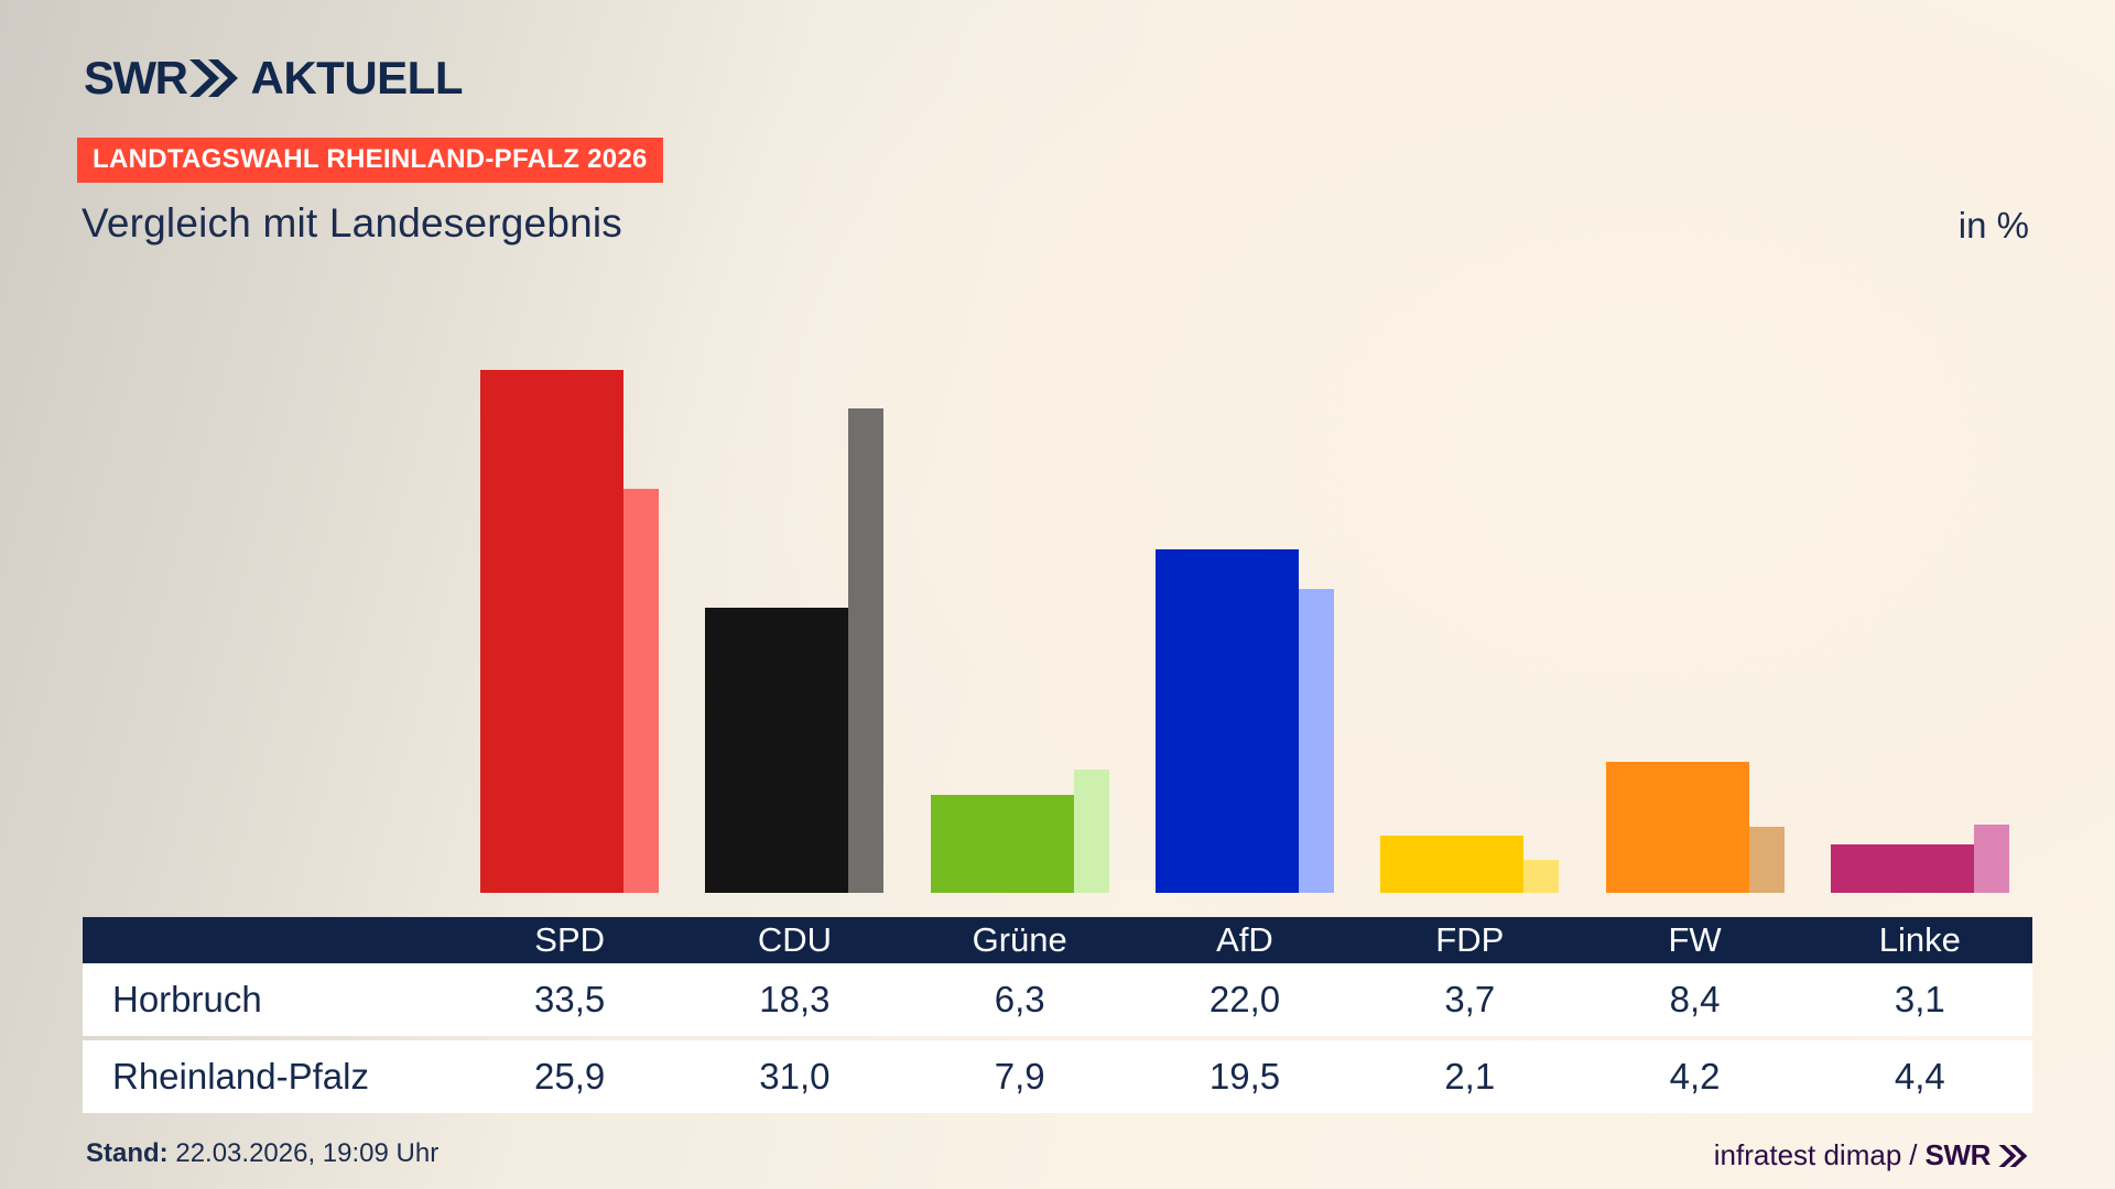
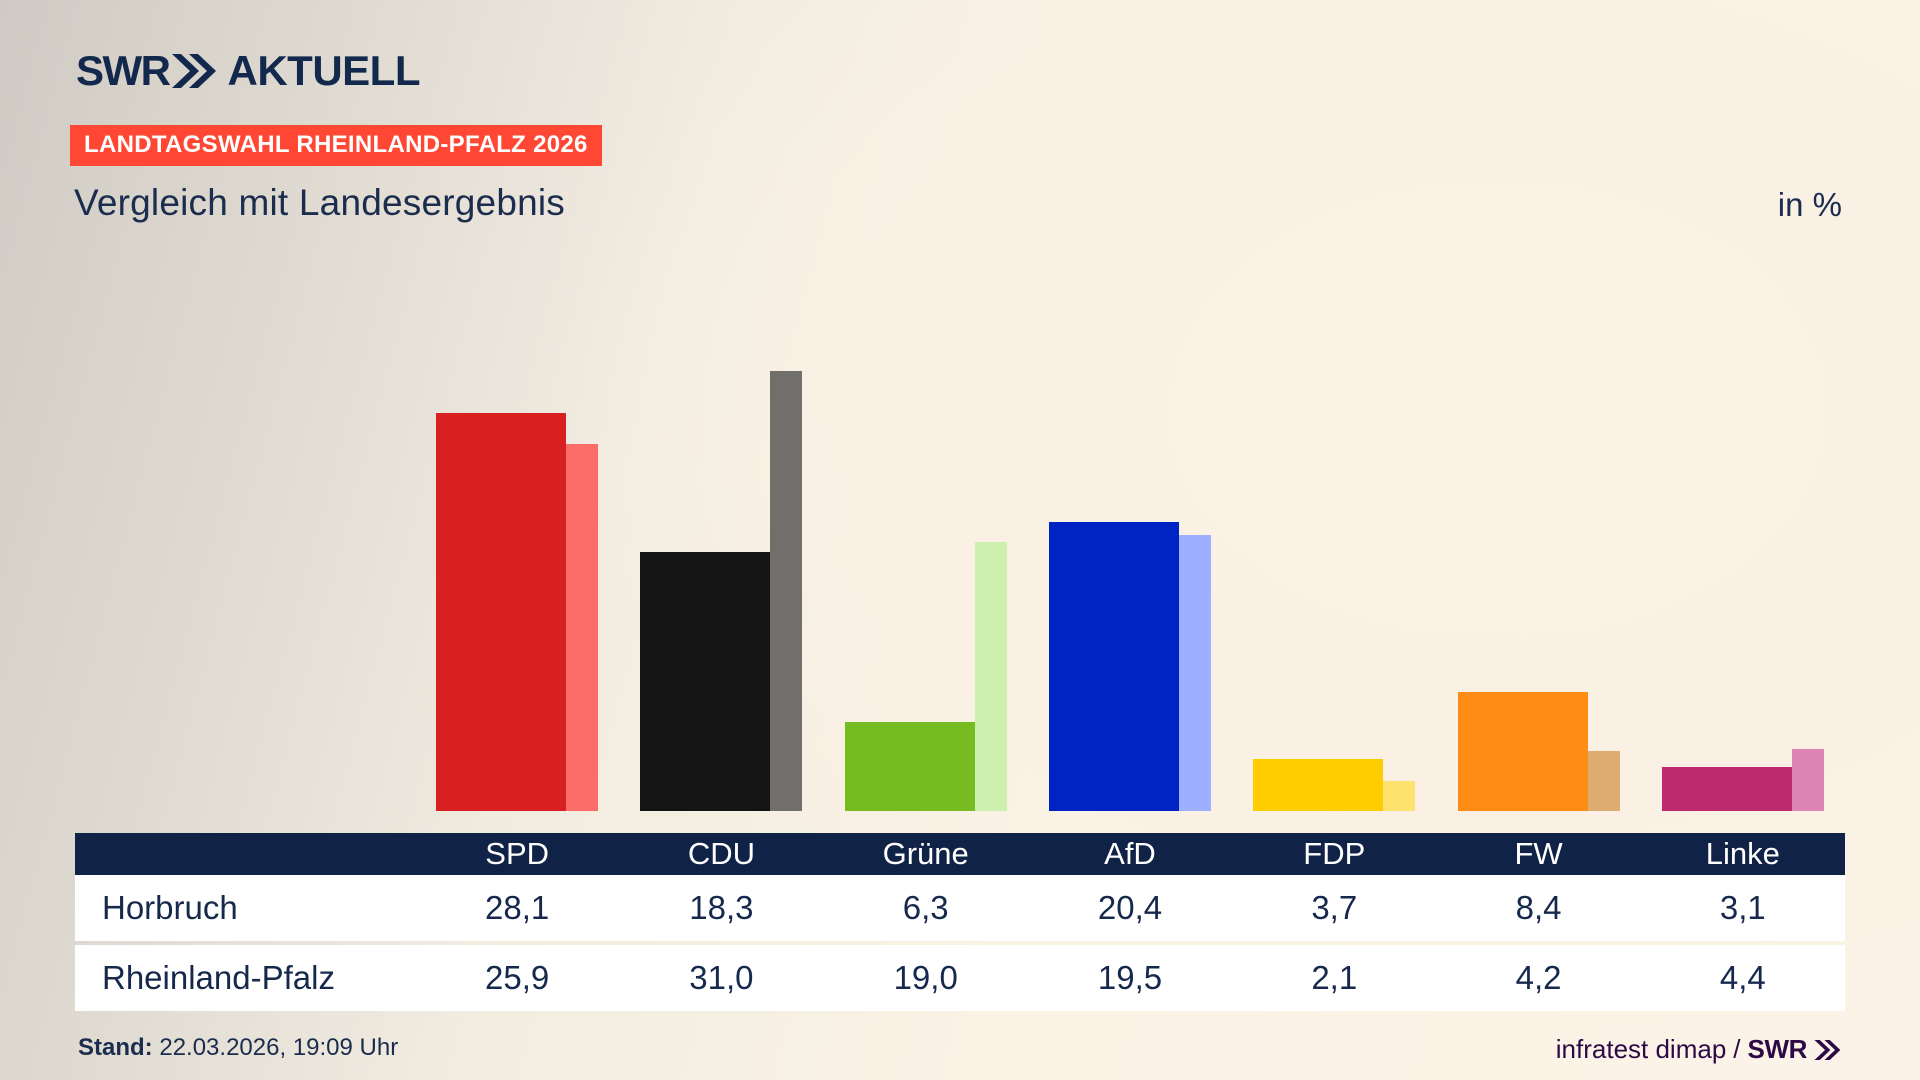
Horbruch/SPD: 33,5 -> 28,1
Rheinland-Pfalz/Grüne: 7,9 -> 19,0
Horbruch/AfD: 22,0 -> 20,4
